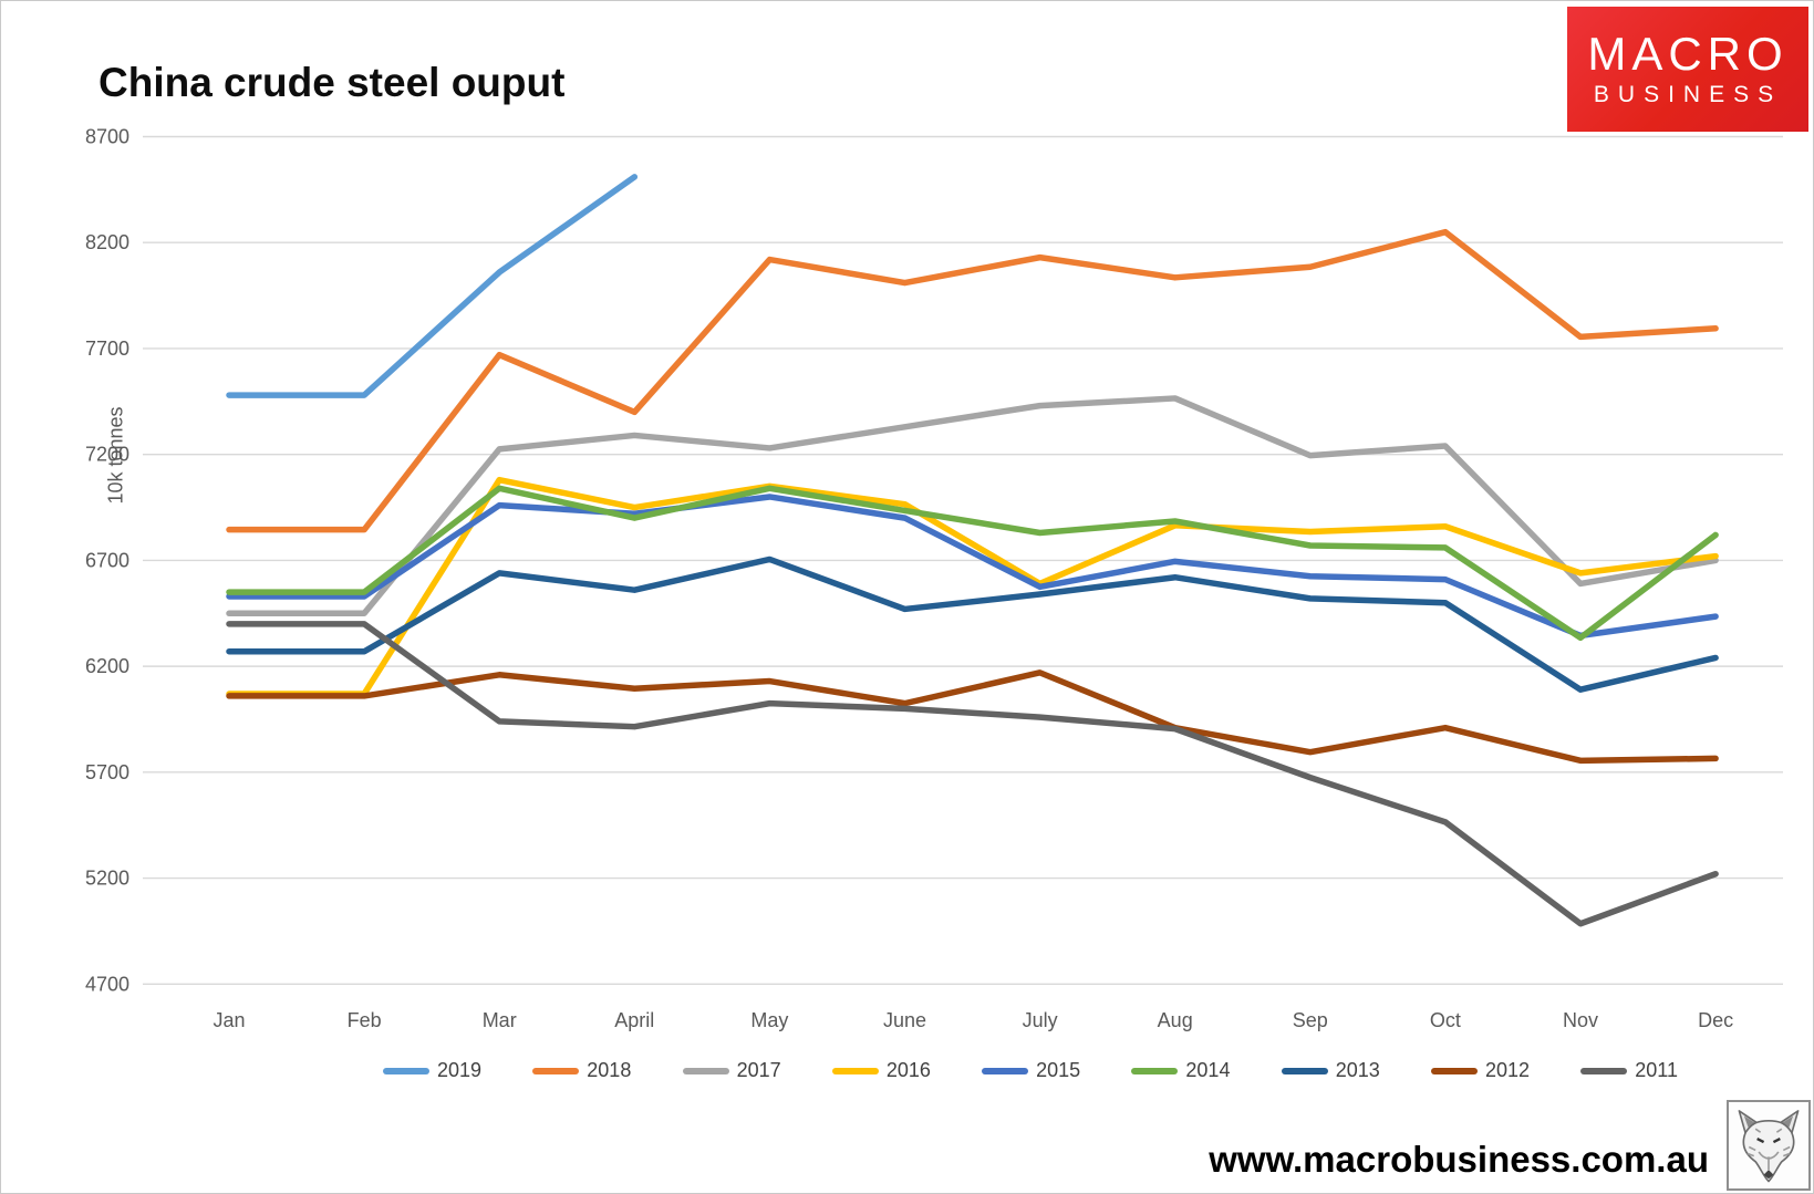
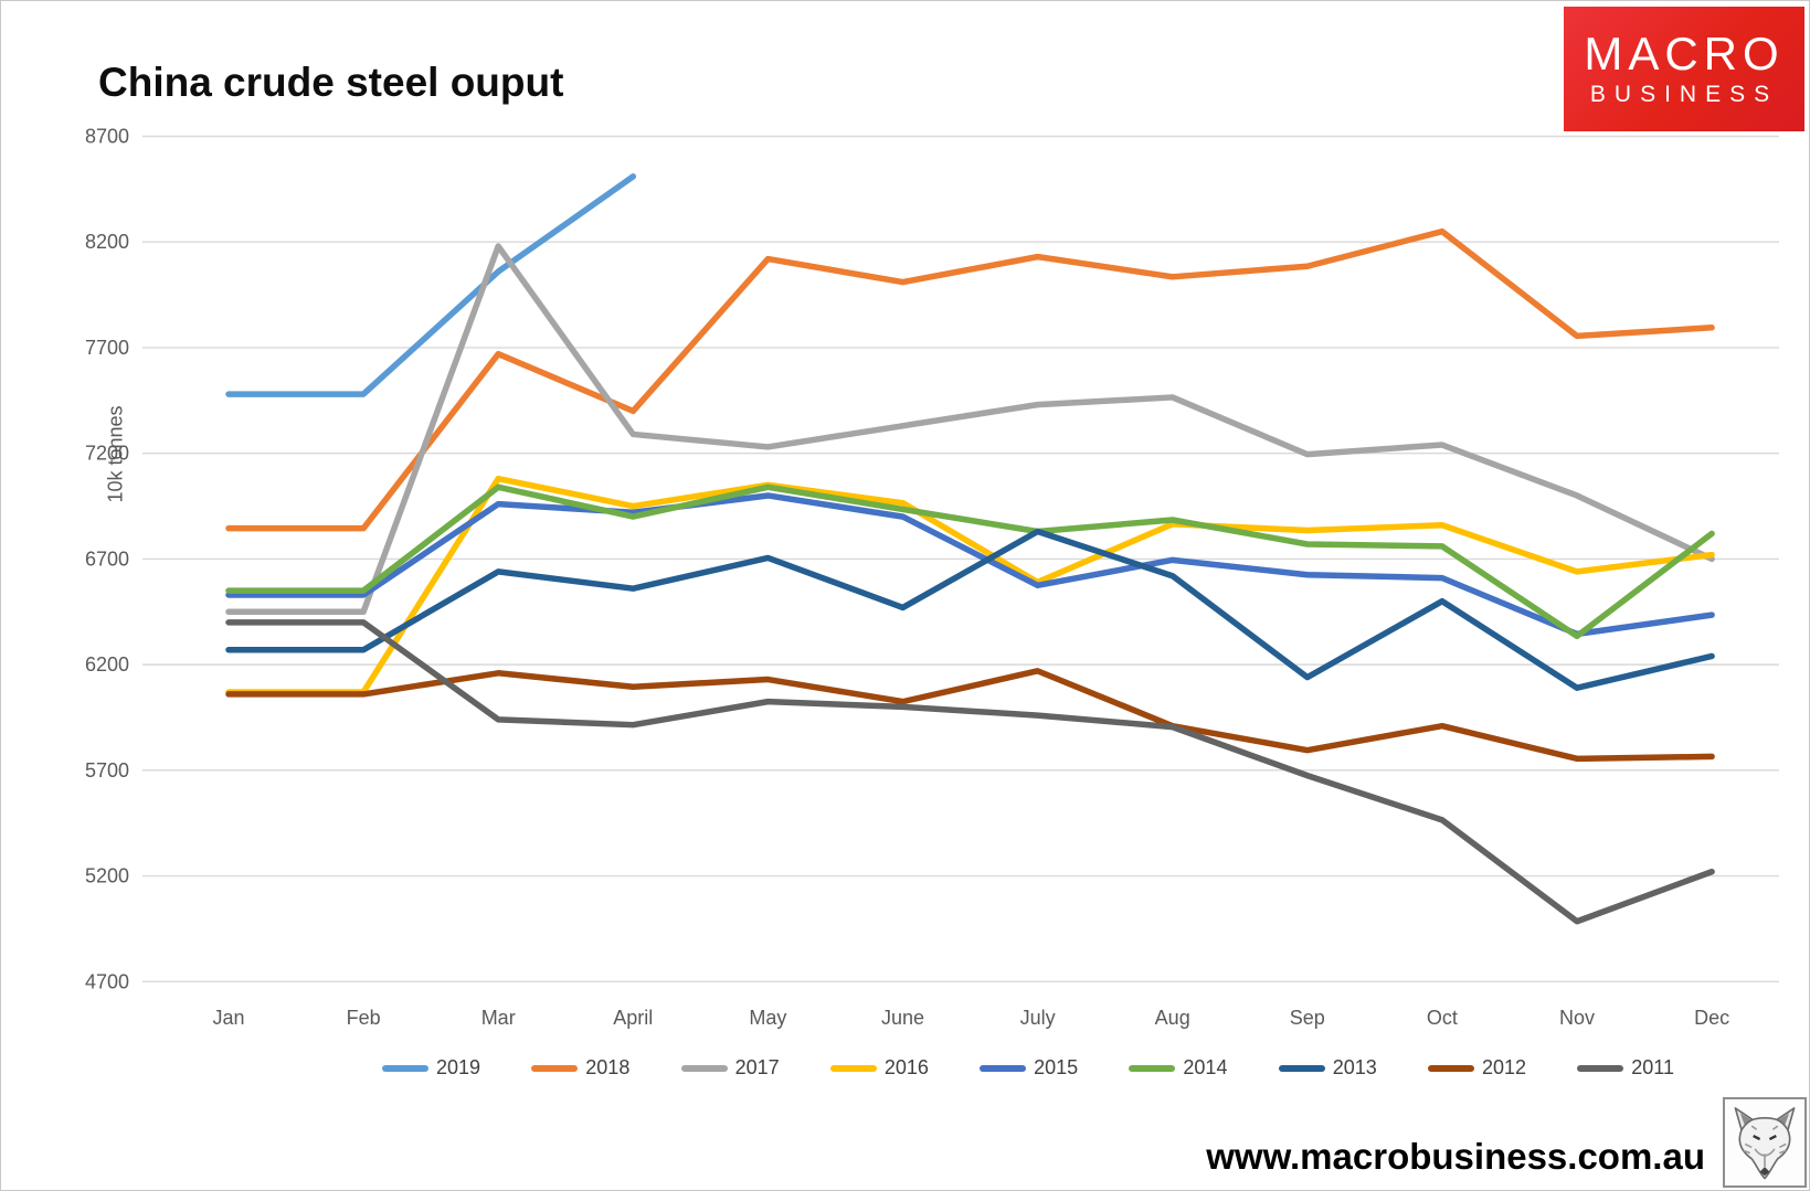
2017/Mar: 7220 -> 8180
2013/July: 6540 -> 6830
2013/Sep: 6520 -> 6140
2017/Nov: 6590 -> 7000
